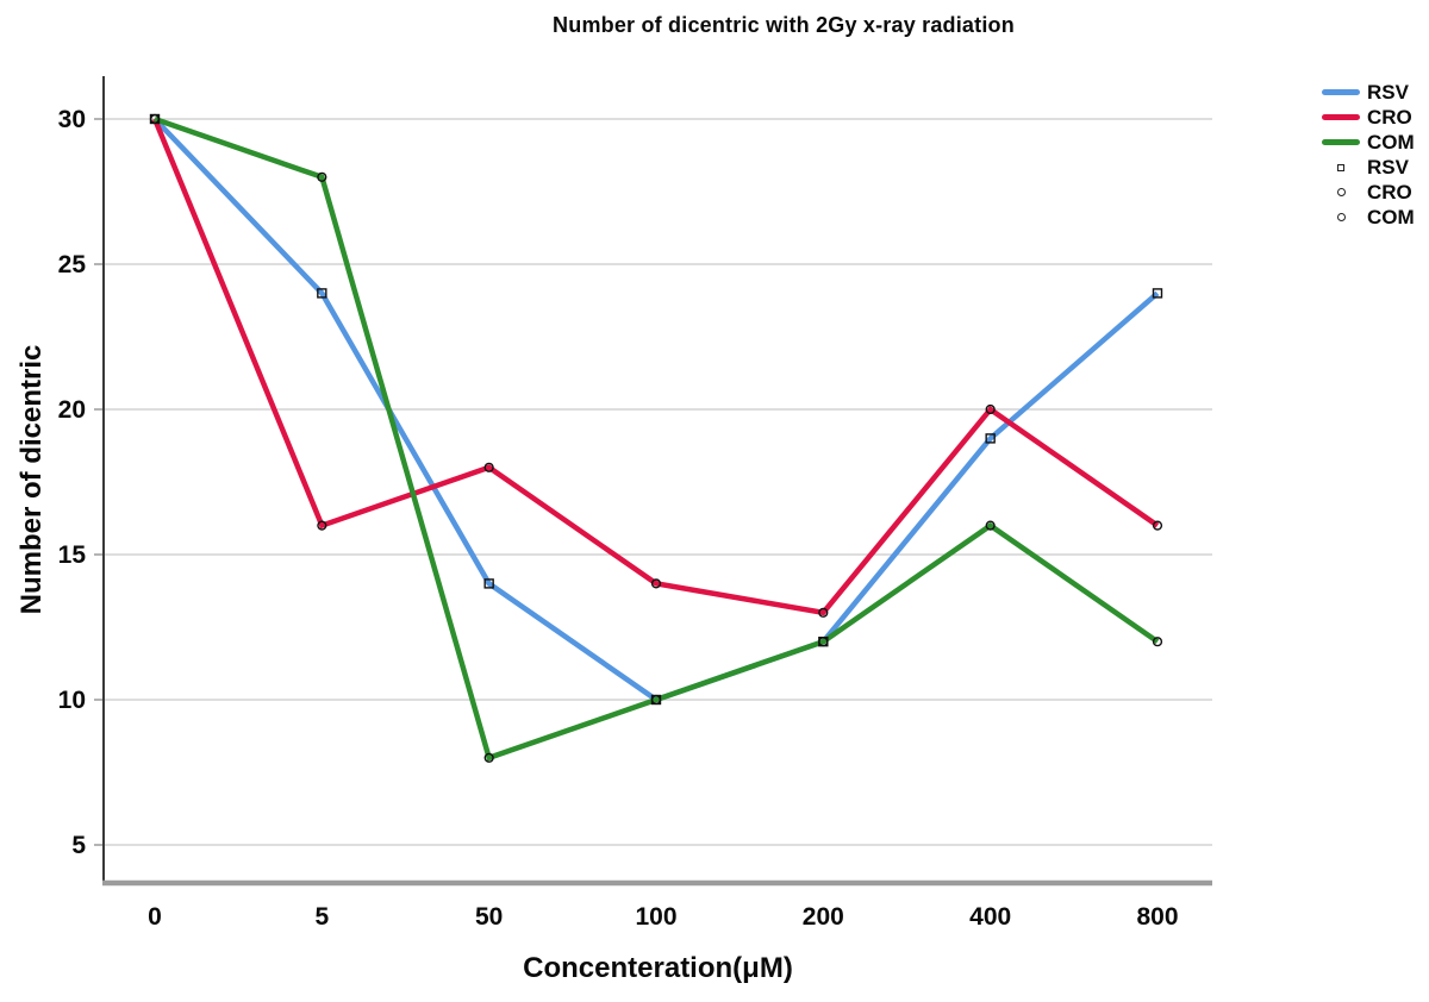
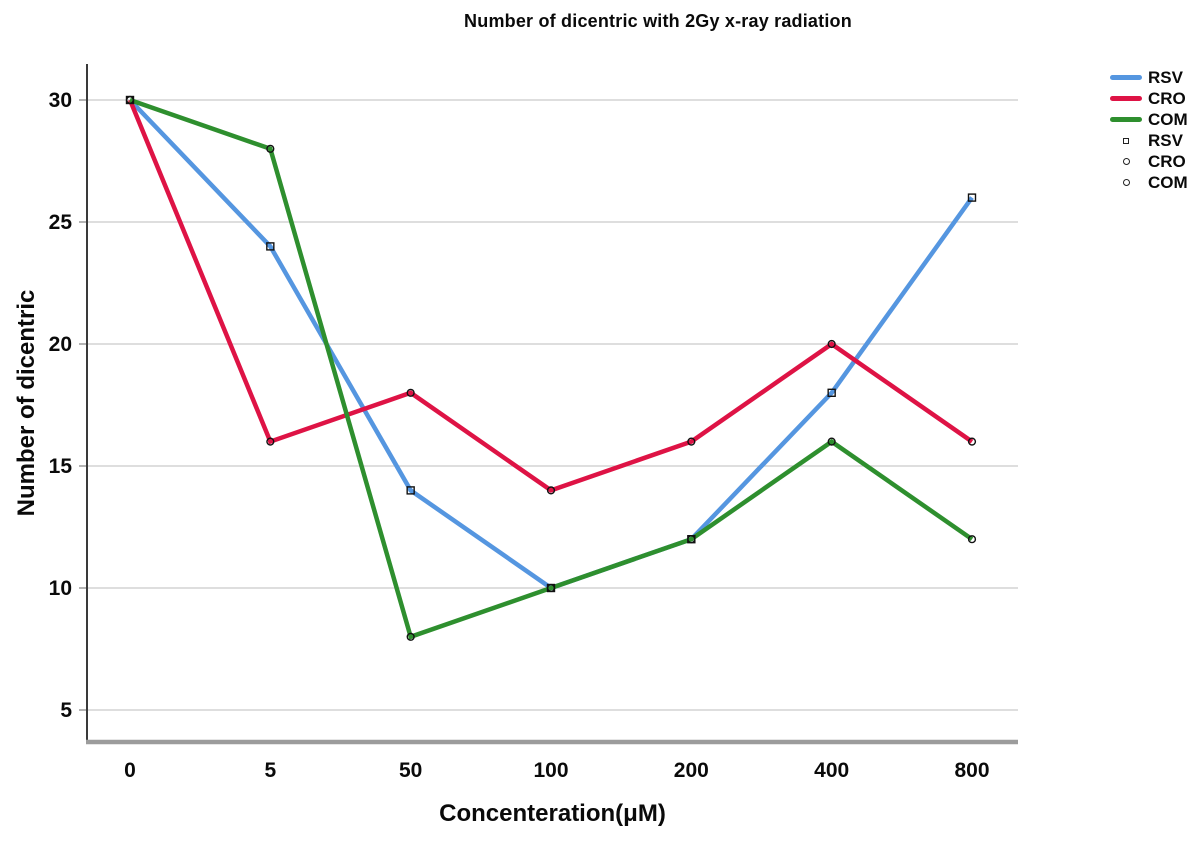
CRO/200: 13 -> 16
RSV/400: 19 -> 18
RSV/800: 24 -> 26
